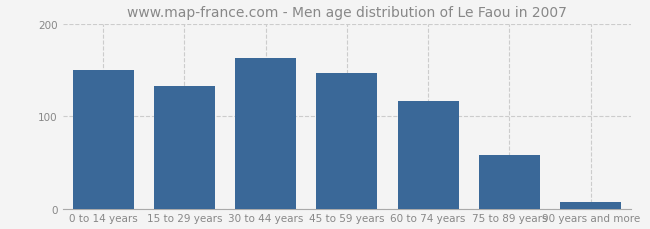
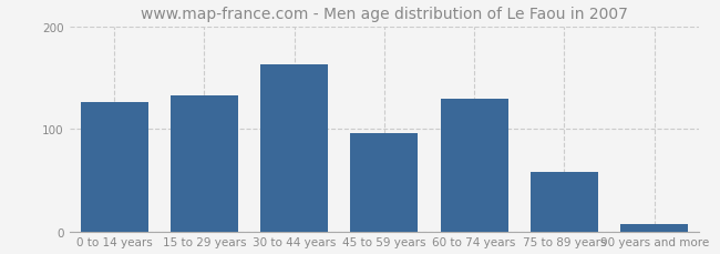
0 to 14 years: 150 -> 126
45 to 59 years: 147 -> 96
60 to 74 years: 117 -> 130
